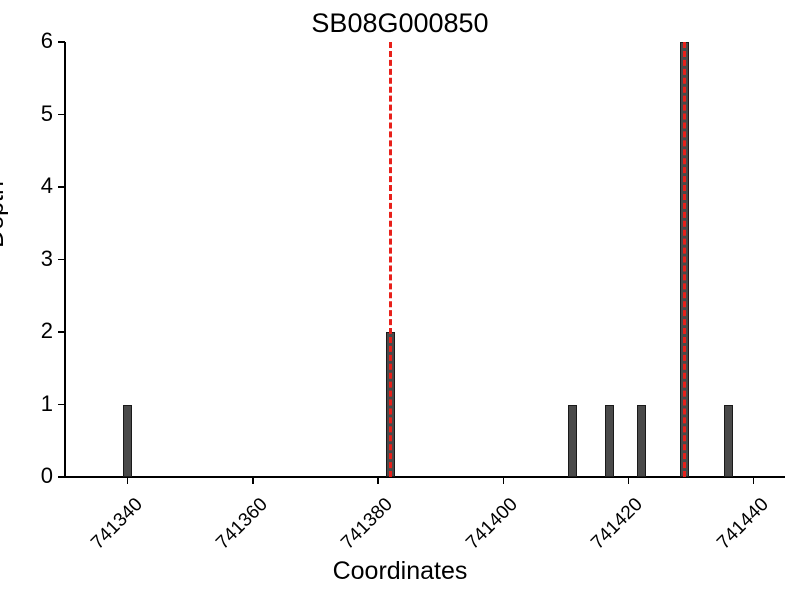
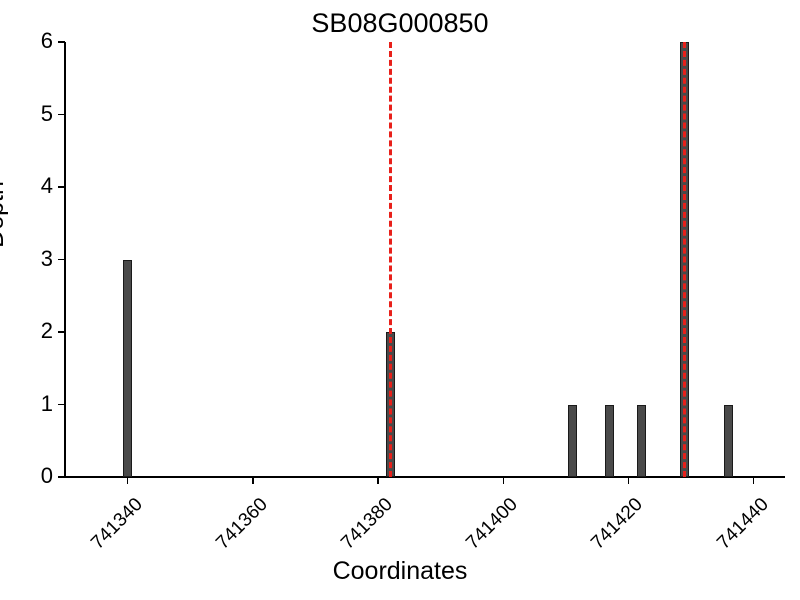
741340: 1 -> 3
